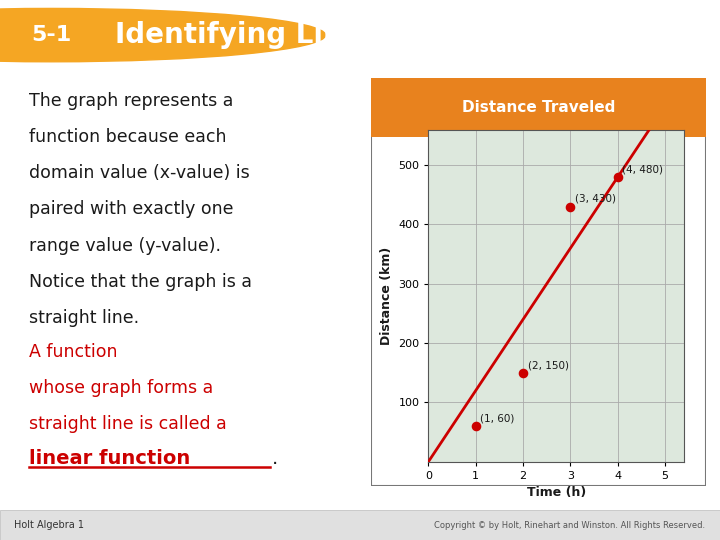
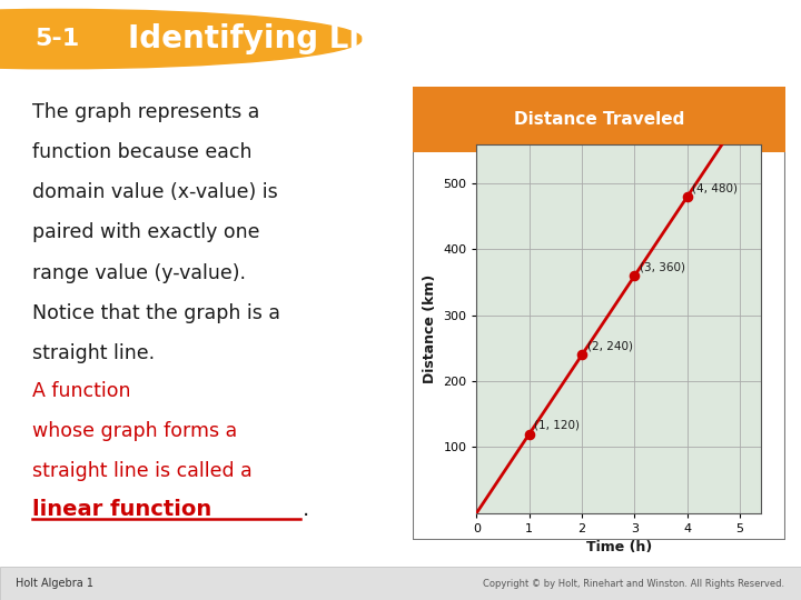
1: 60) -> 120)
2: 150) -> 240)
3: 430) -> 360)
